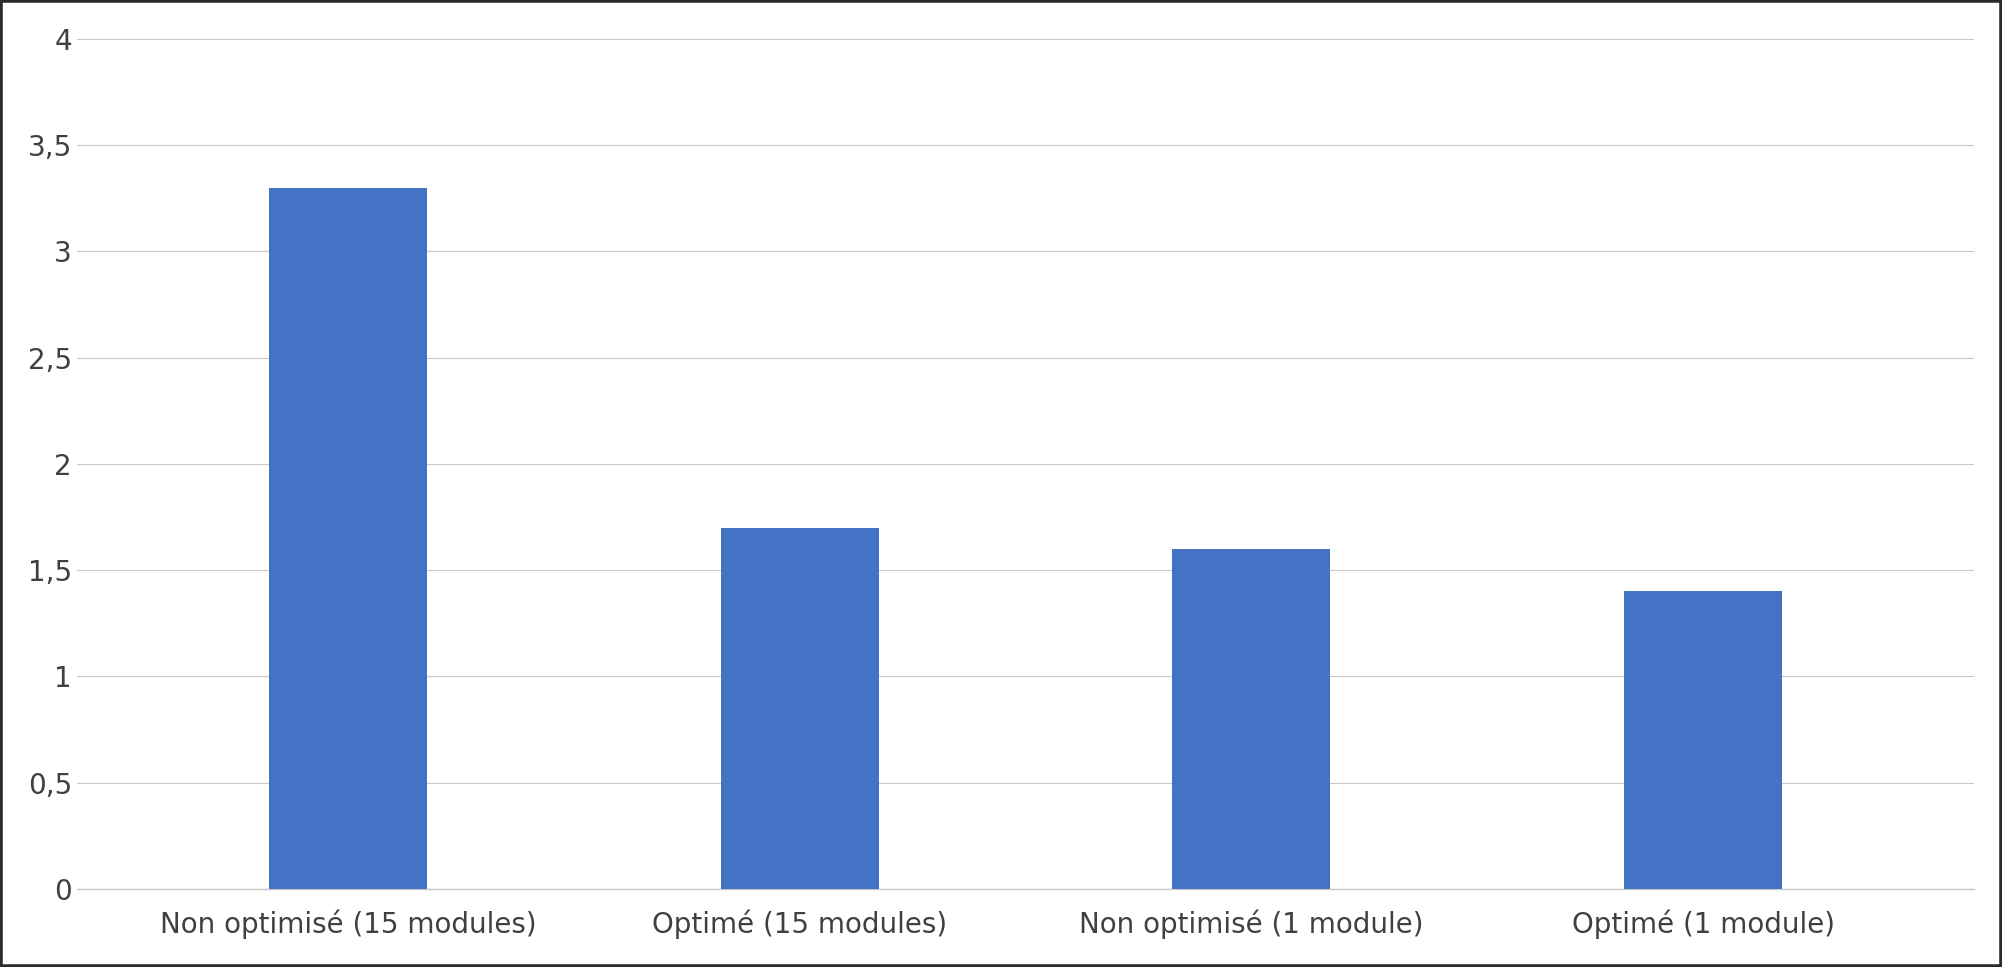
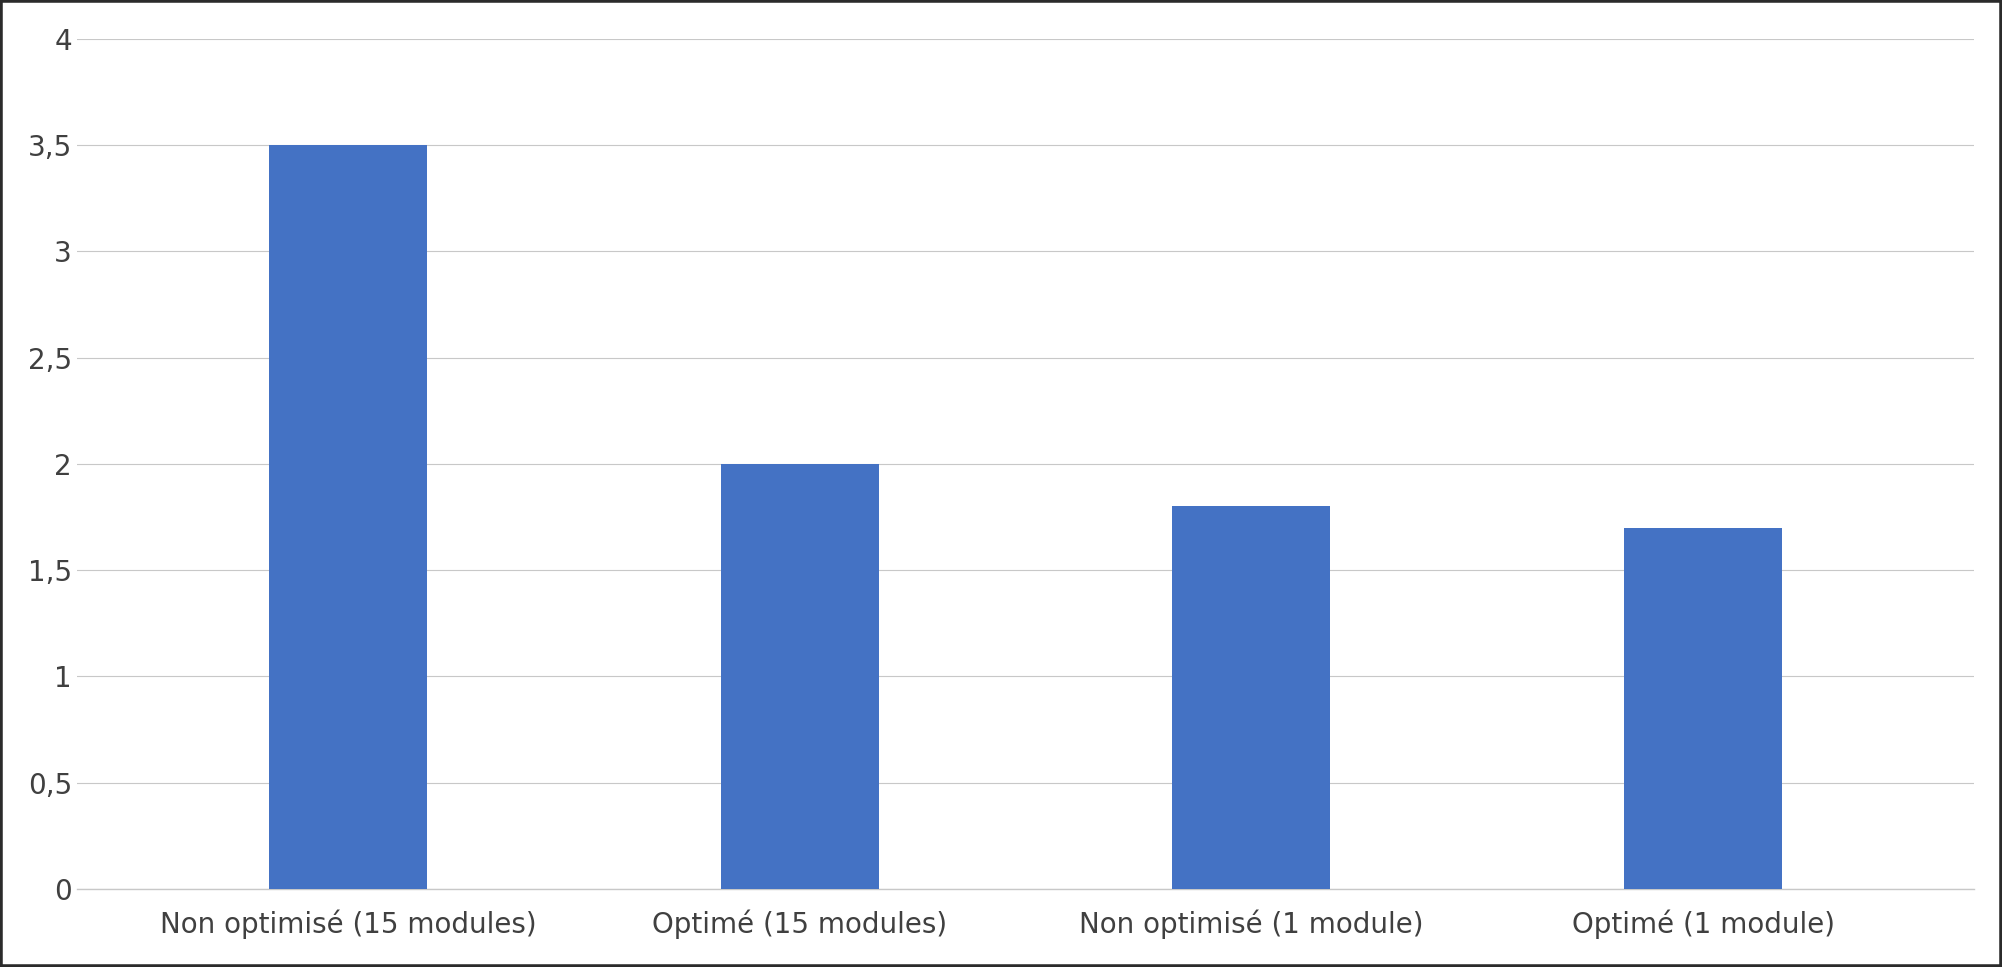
Non optimisé (15 modules): 3,3 -> 3,5
Optimé (15 modules): 1,7 -> 2,0
Non optimisé (1 module): 1,6 -> 1,8
Optimé (1 module): 1,4 -> 1,7
